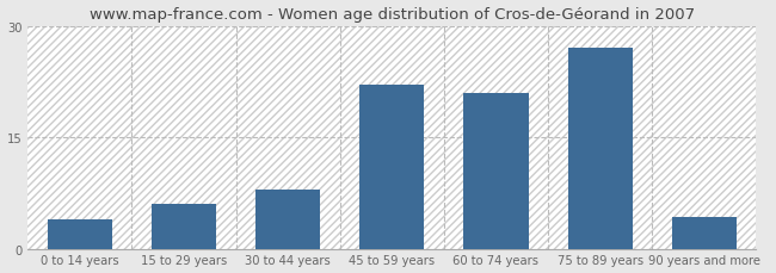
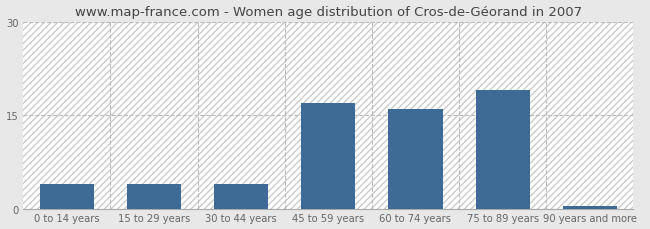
15 to 29 years: 6.0 -> 4.0
30 to 44 years: 8.0 -> 4.0
45 to 59 years: 22.0 -> 17.0
60 to 74 years: 21.0 -> 16.0
75 to 89 years: 27.0 -> 19.0
90 years and more: 4.2 -> 0.4
